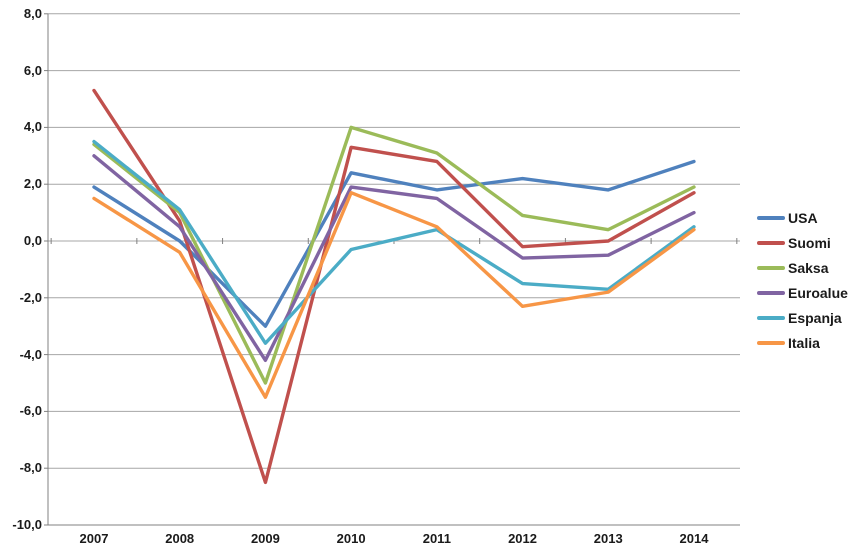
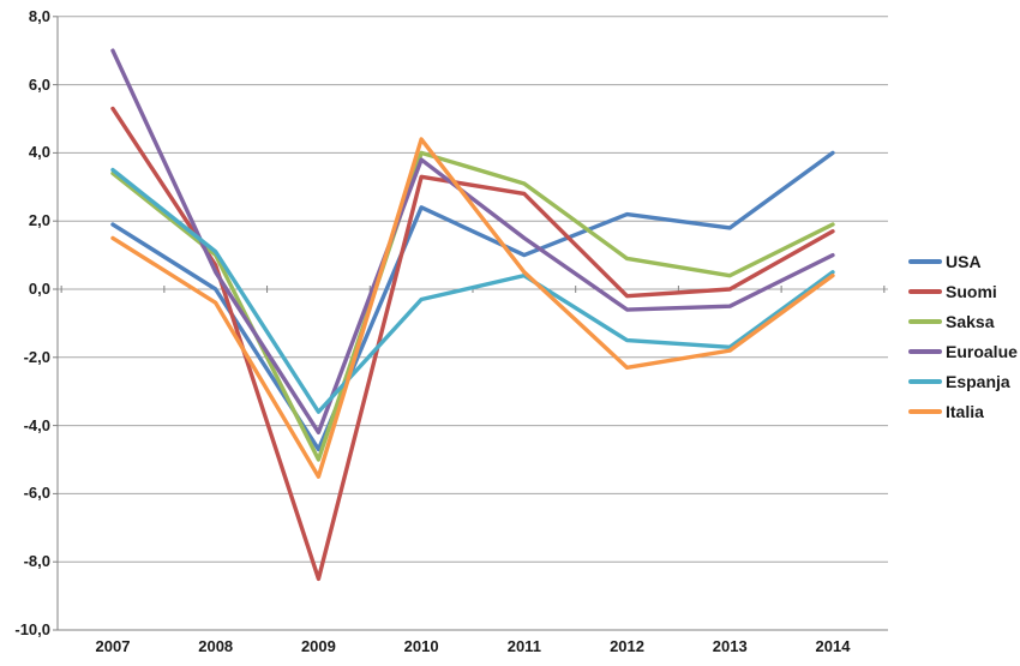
Euroalue/2007: 3,0 -> 7,0
USA/2009: -3,0 -> -4,7
Euroalue/2010: 1,9 -> 3,8
Italia/2010: 1,7 -> 4,4
USA/2011: 1,8 -> 1,0
USA/2014: 2,8 -> 4,0
